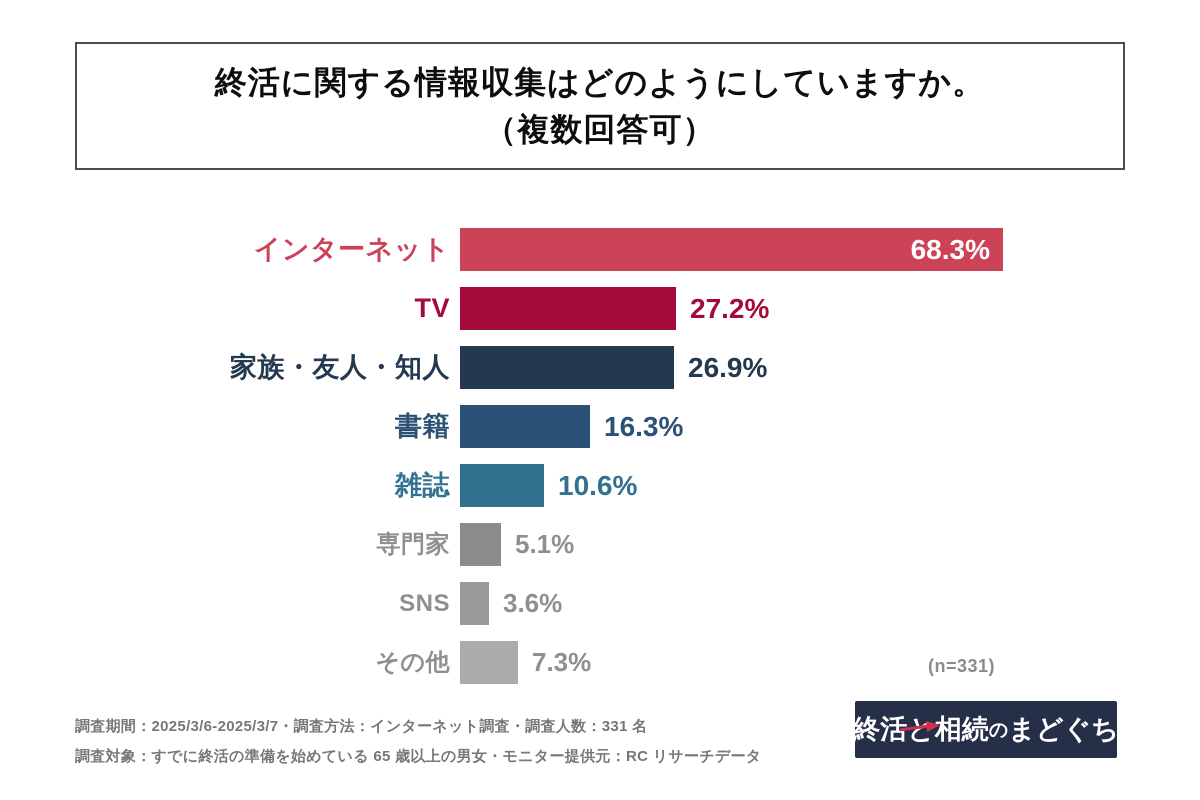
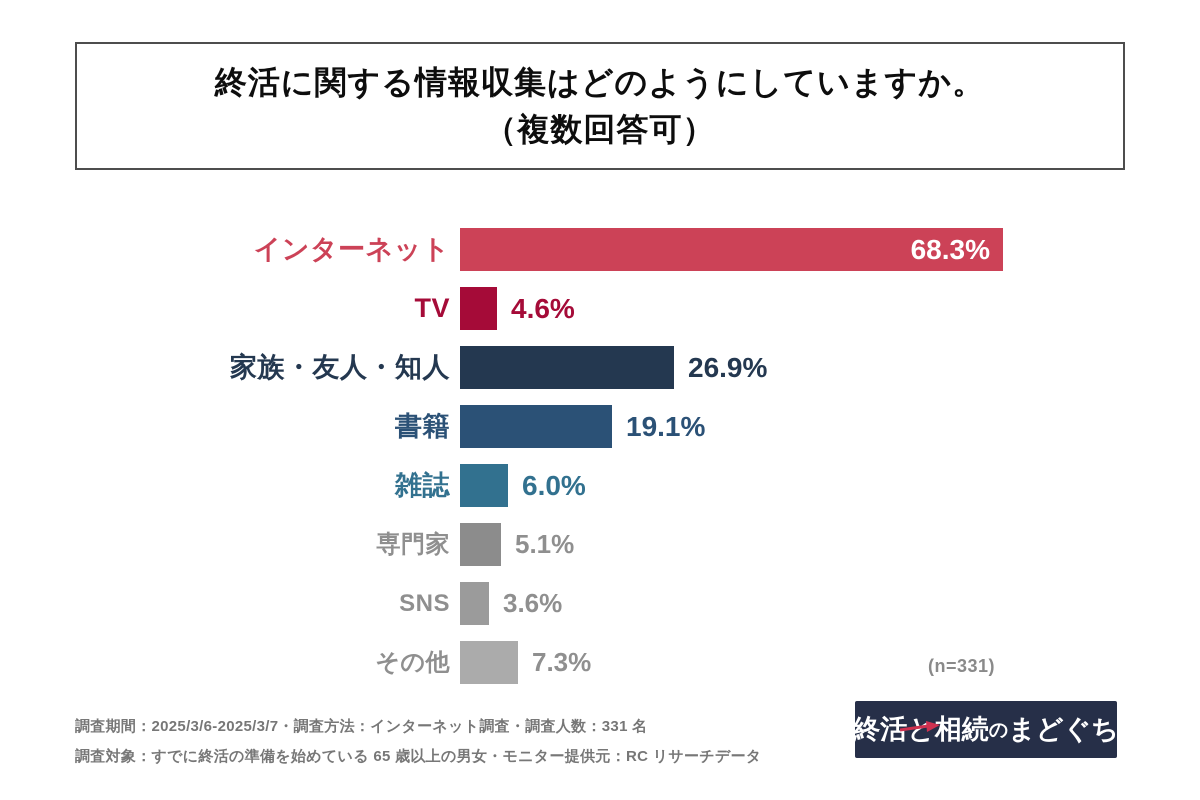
TV: 27.2% -> 4.6%
書籍: 16.3% -> 19.1%
雑誌: 10.6% -> 6.0%
